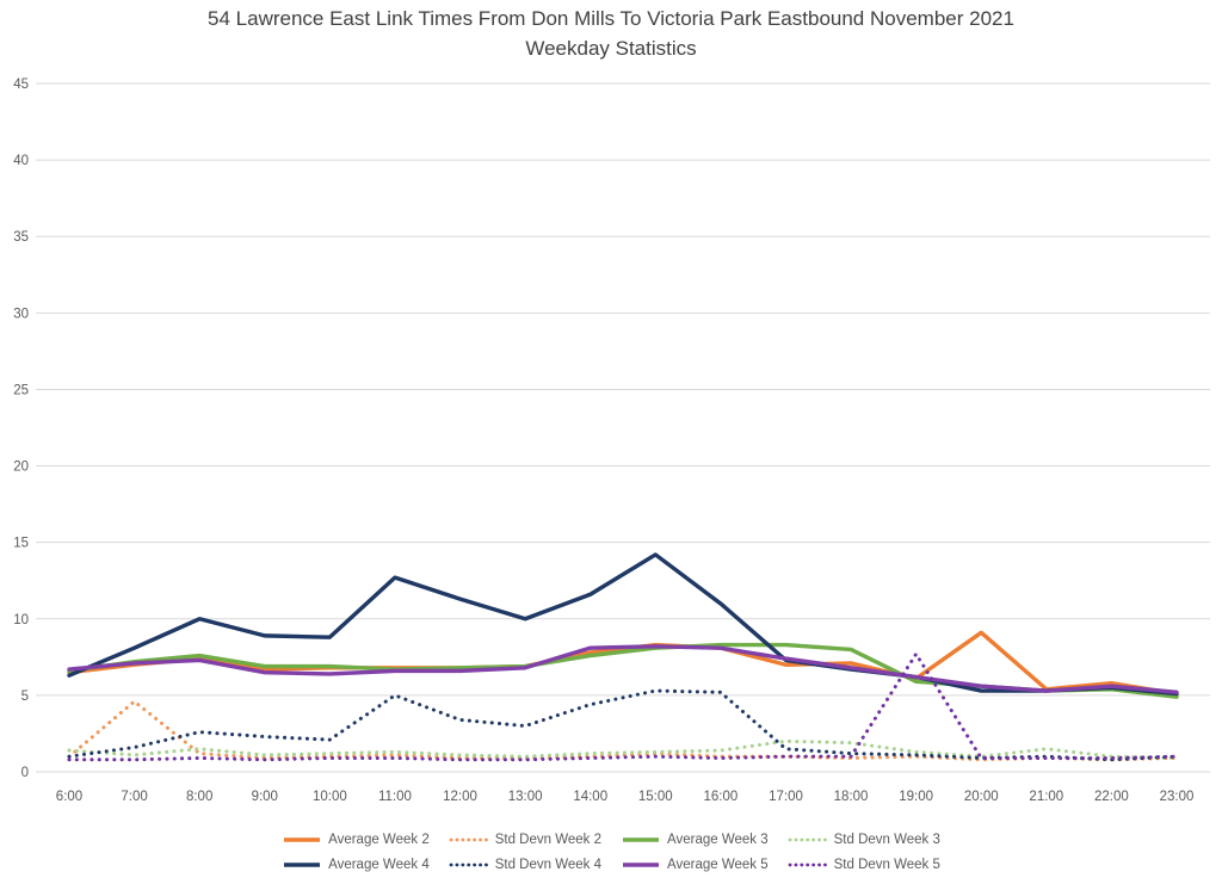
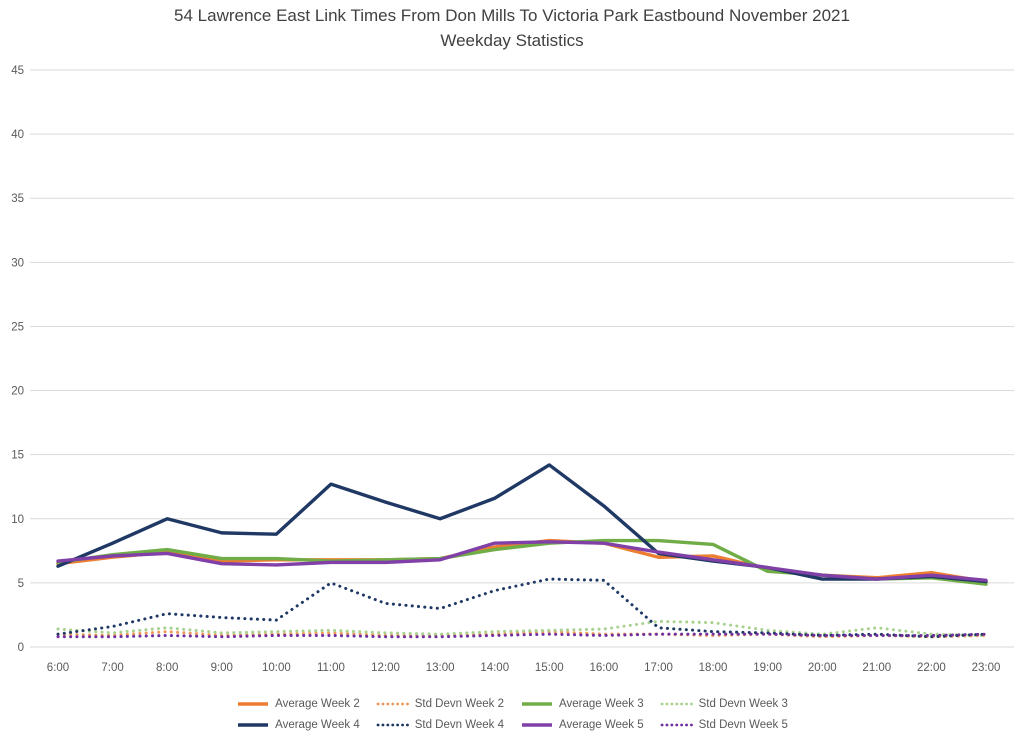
Std Devn Week 2/7:00: 4.6 -> 0.9
Std Devn Week 5/19:00: 7.7 -> 1.0
Average Week 2/20:00: 9.1 -> 5.6
